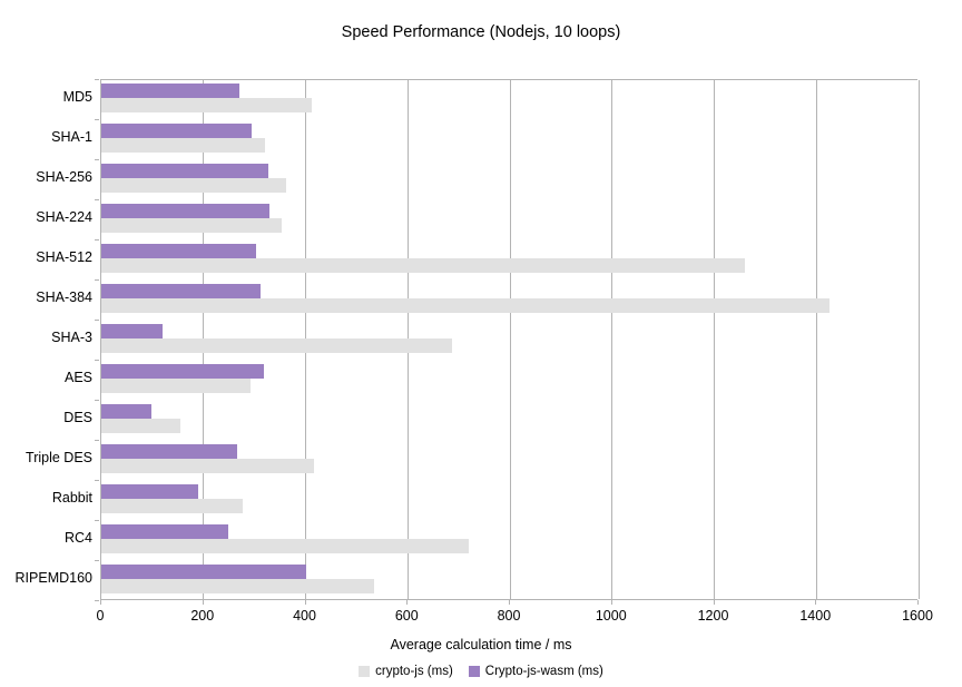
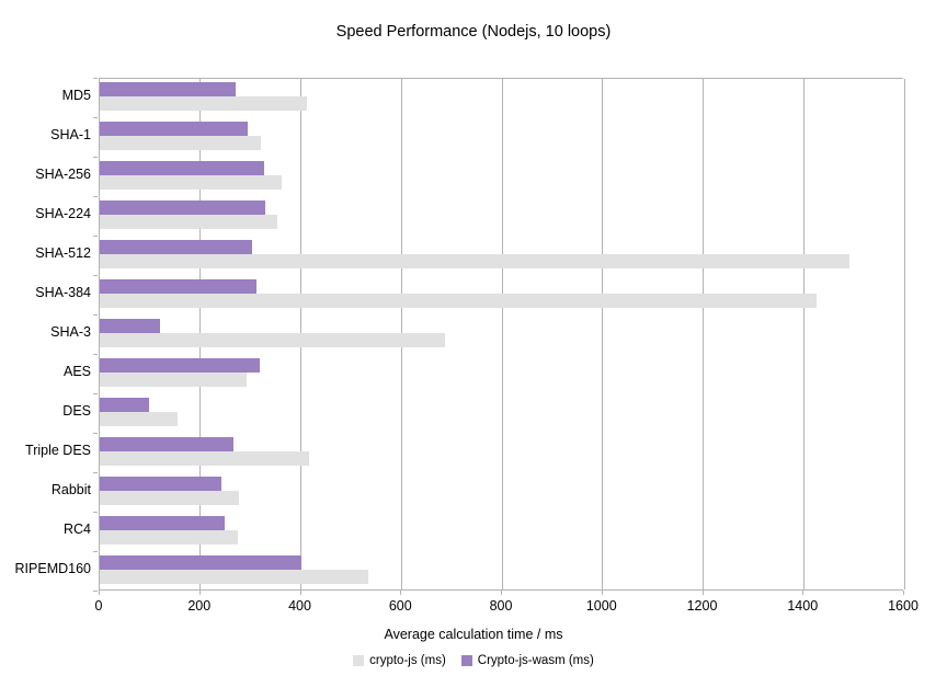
crypto-js (ms)/SHA-512: 1260 -> 1490
Crypto-js-wasm (ms)/Rabbit: 190 -> 240
crypto-js (ms)/RC4: 720 -> 270
